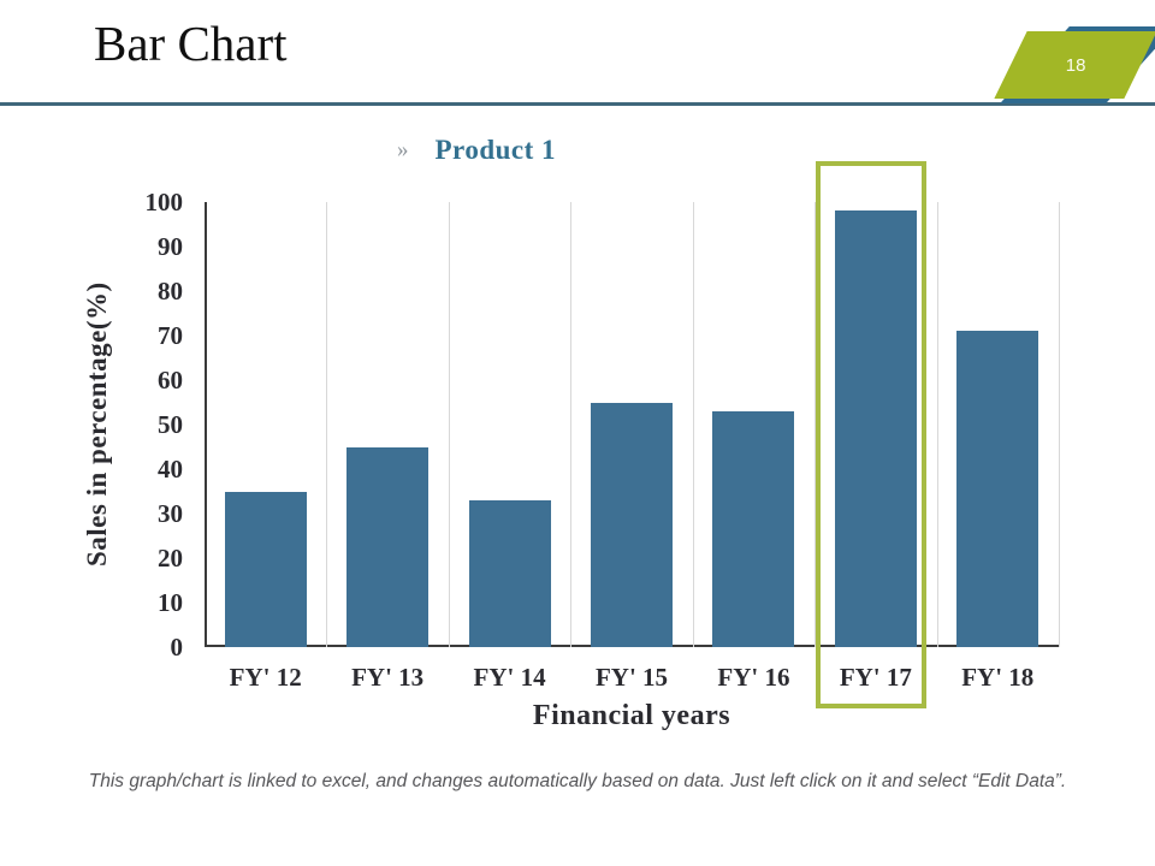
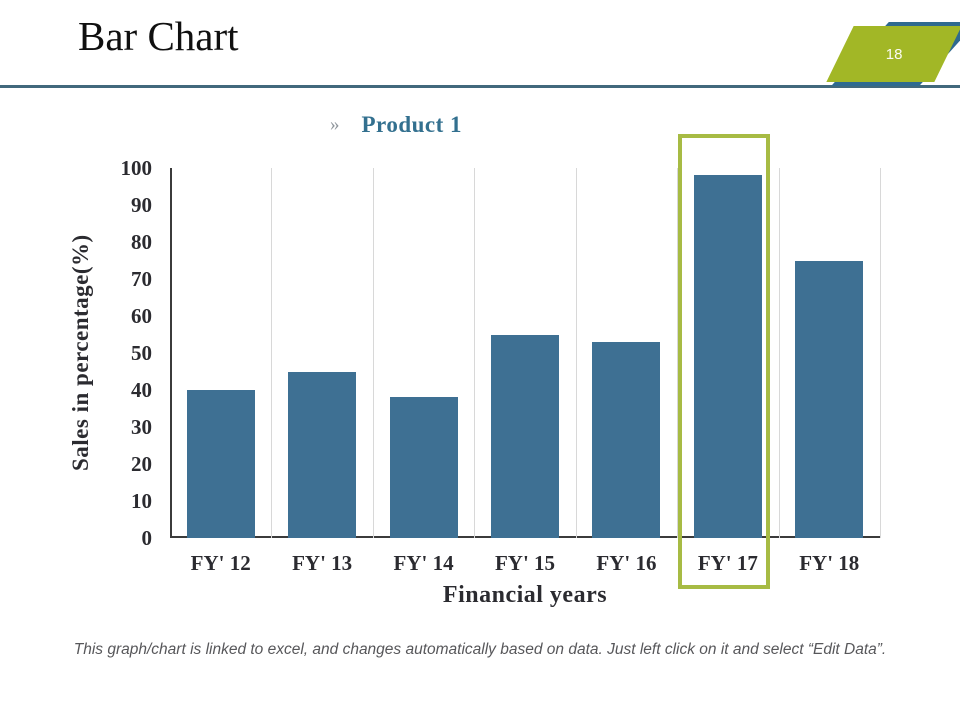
FY' 12: 35 -> 40
FY' 14: 33 -> 38
FY' 18: 71 -> 75
